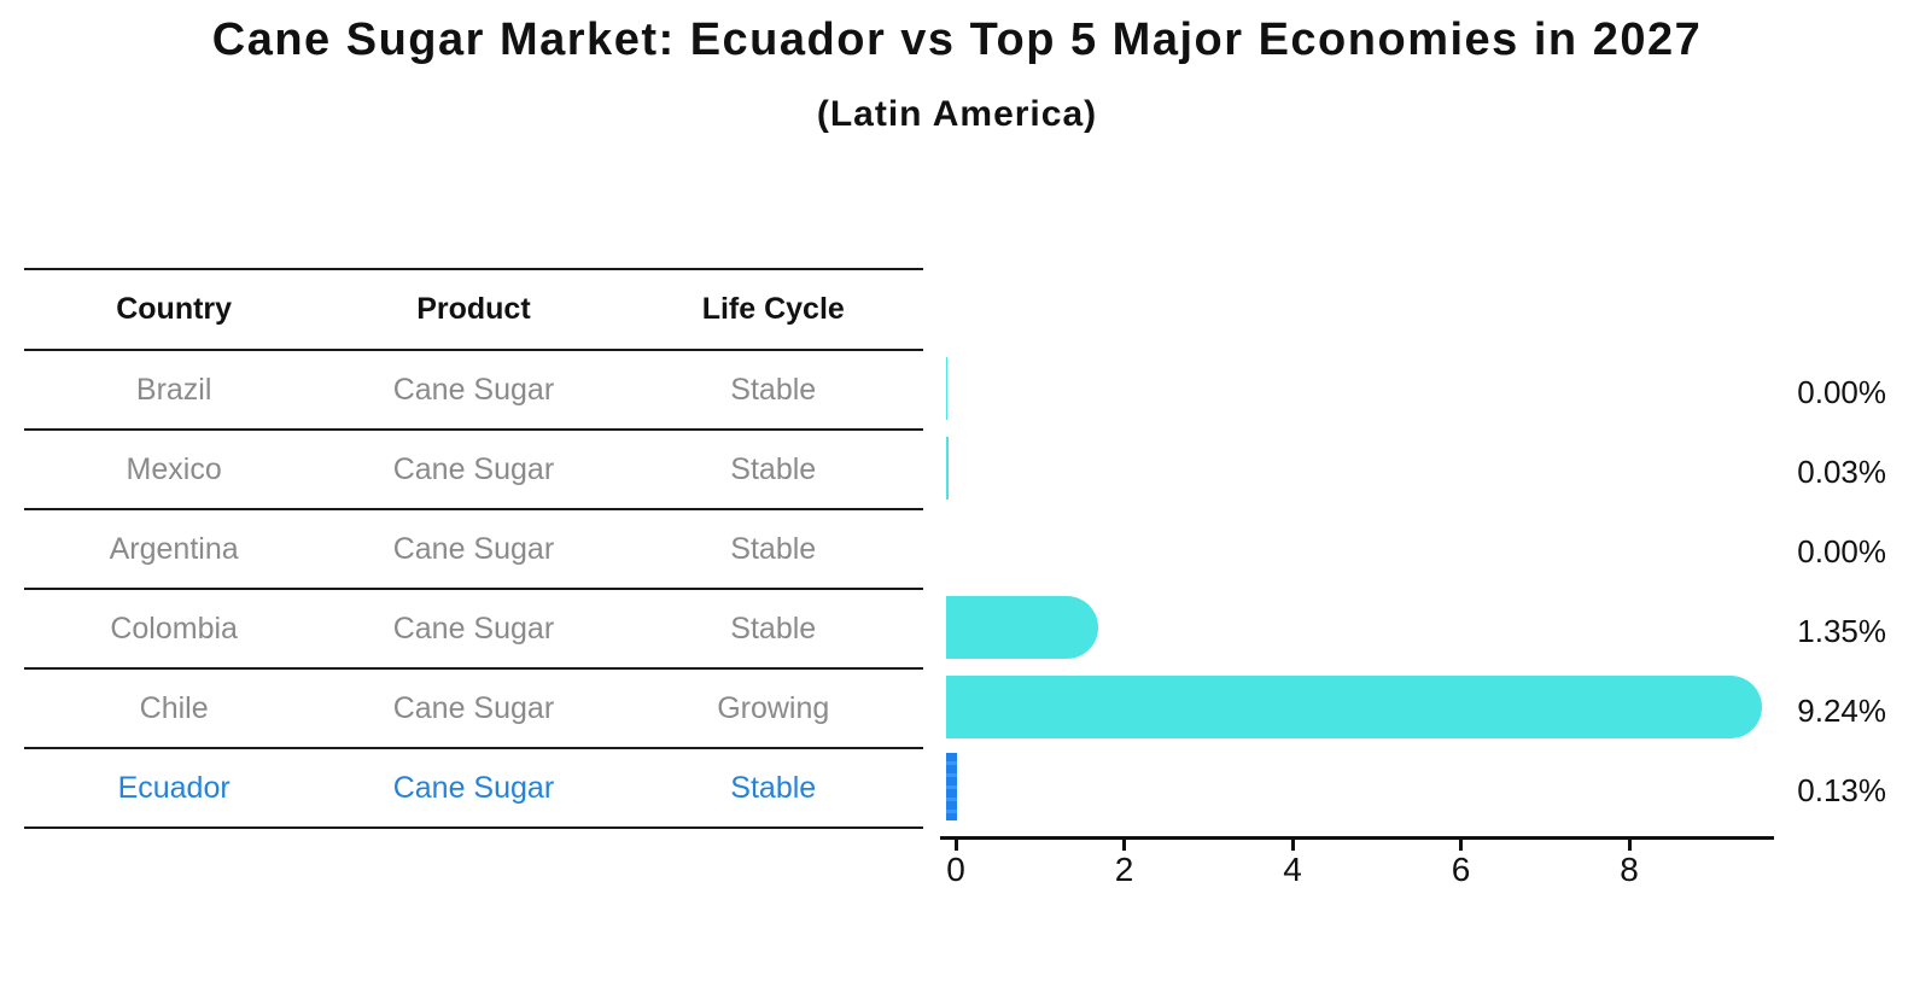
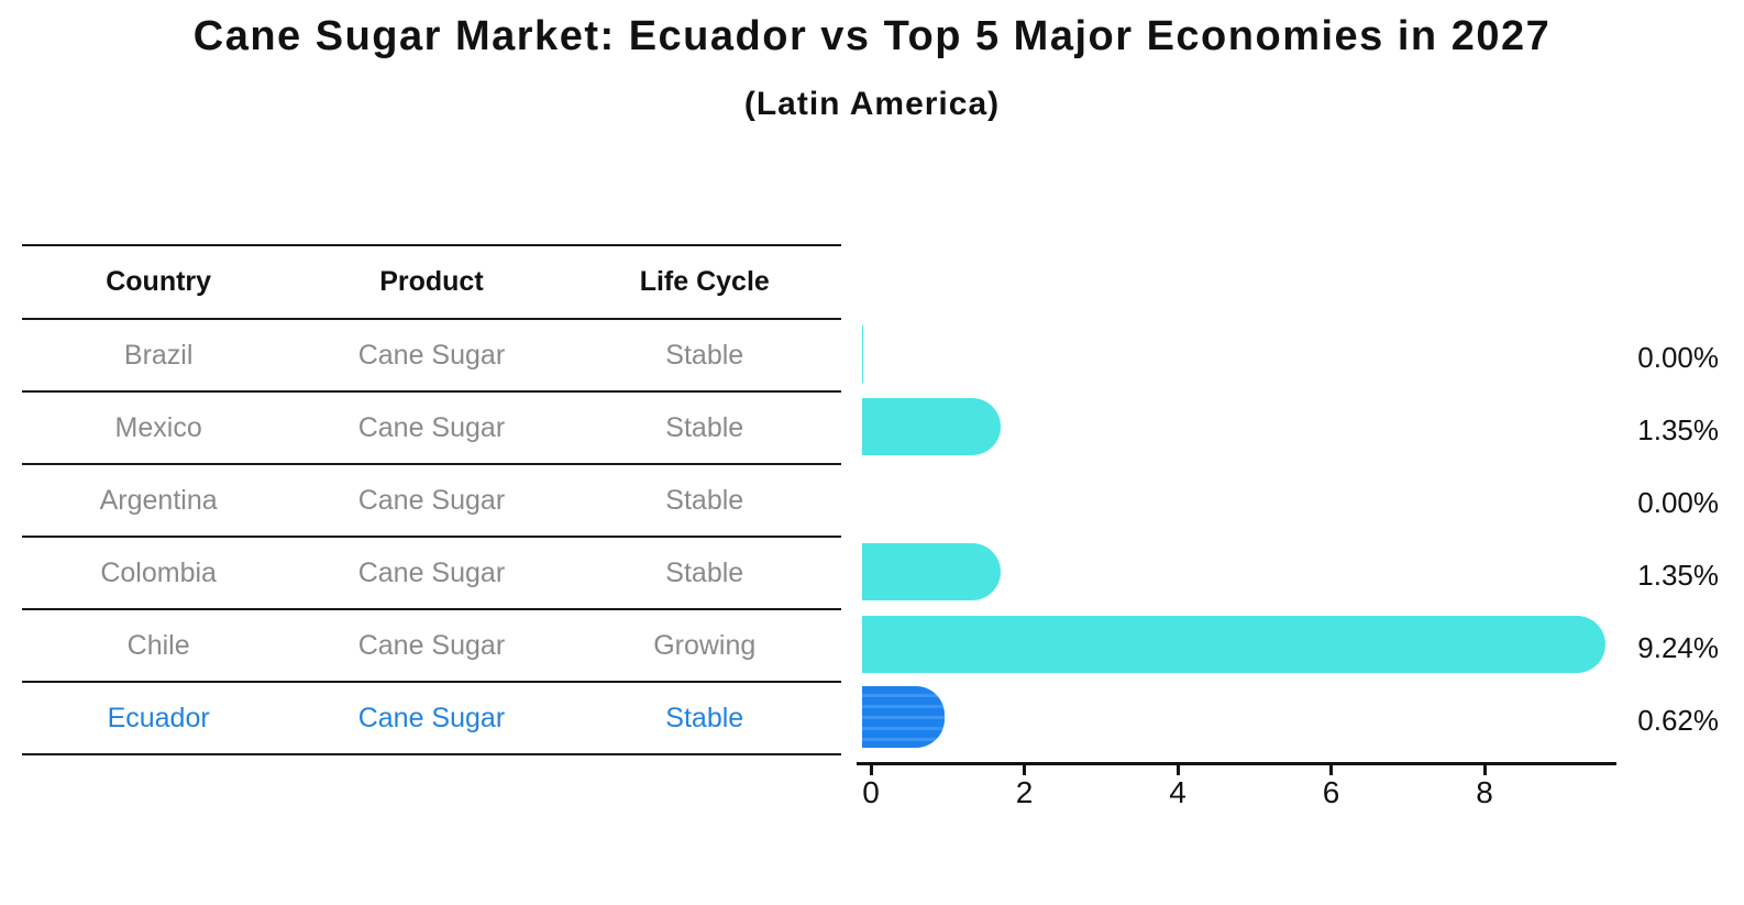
Mexico: 0.03% -> 1.35%
Ecuador: 0.13% -> 0.62%
